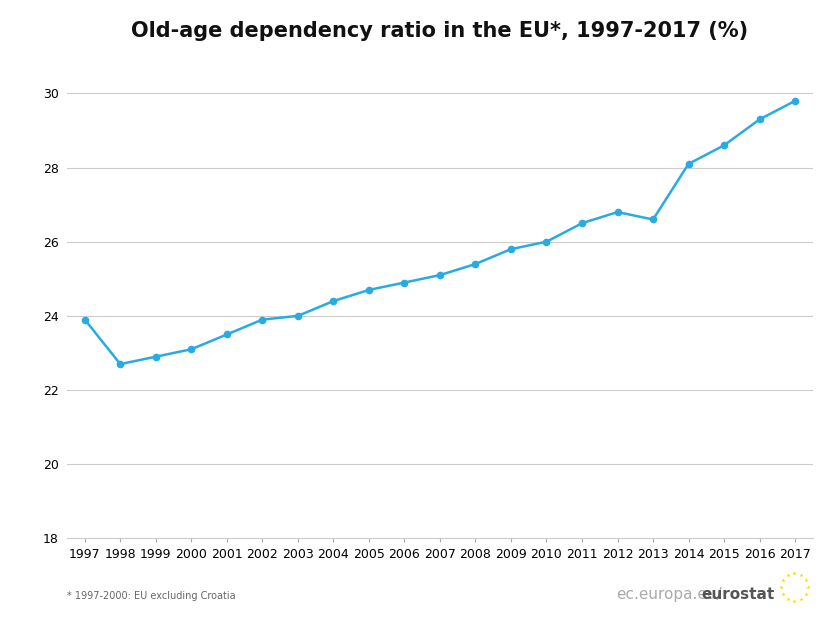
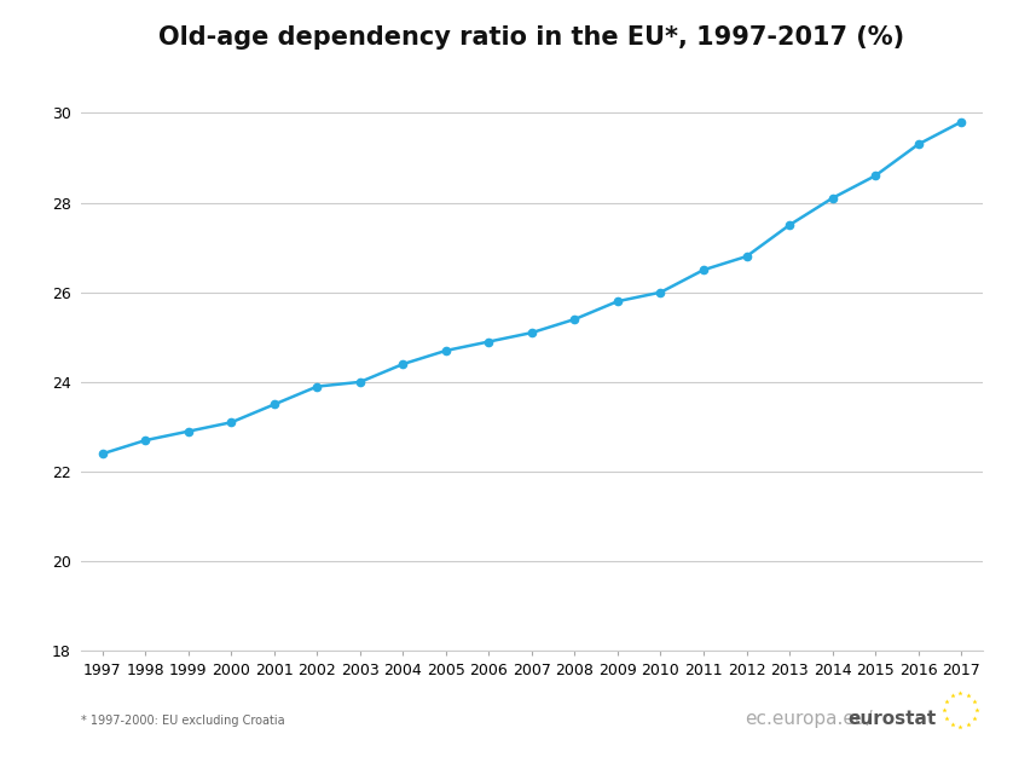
1997: 23.9 -> 22.4
2013: 26.6 -> 27.5
